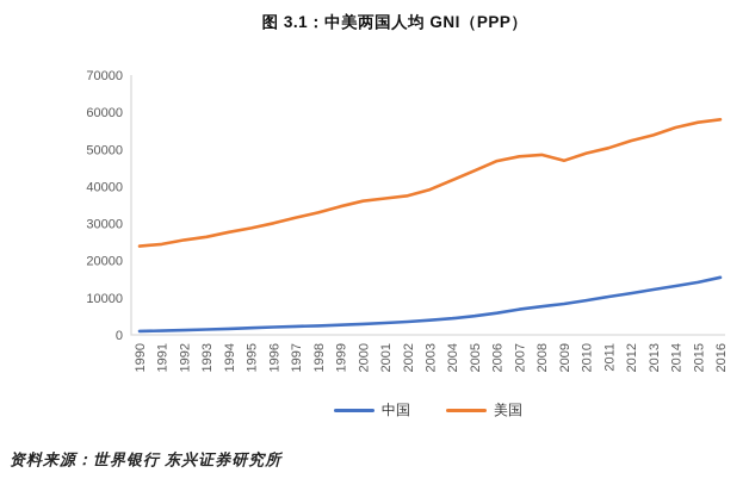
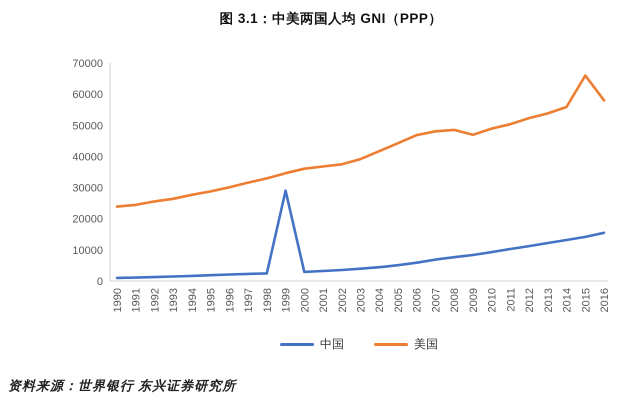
中国/1999: 3000 -> 29000
美国/2015: 57000 -> 66000
